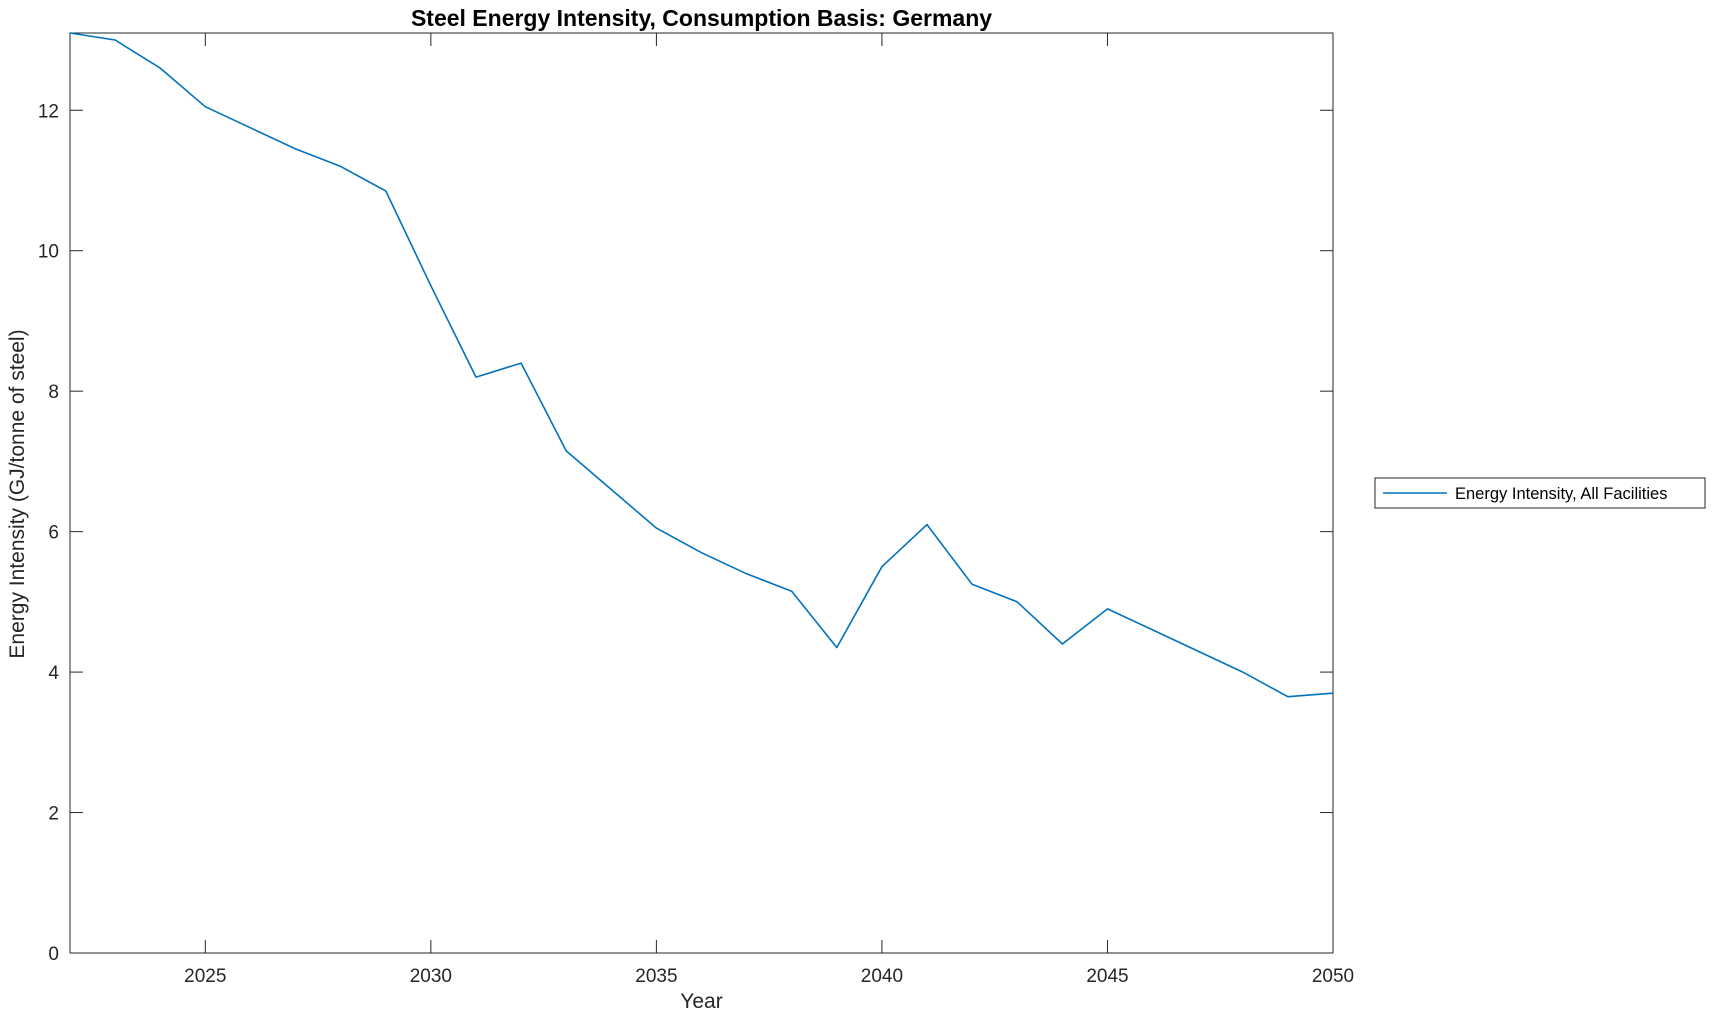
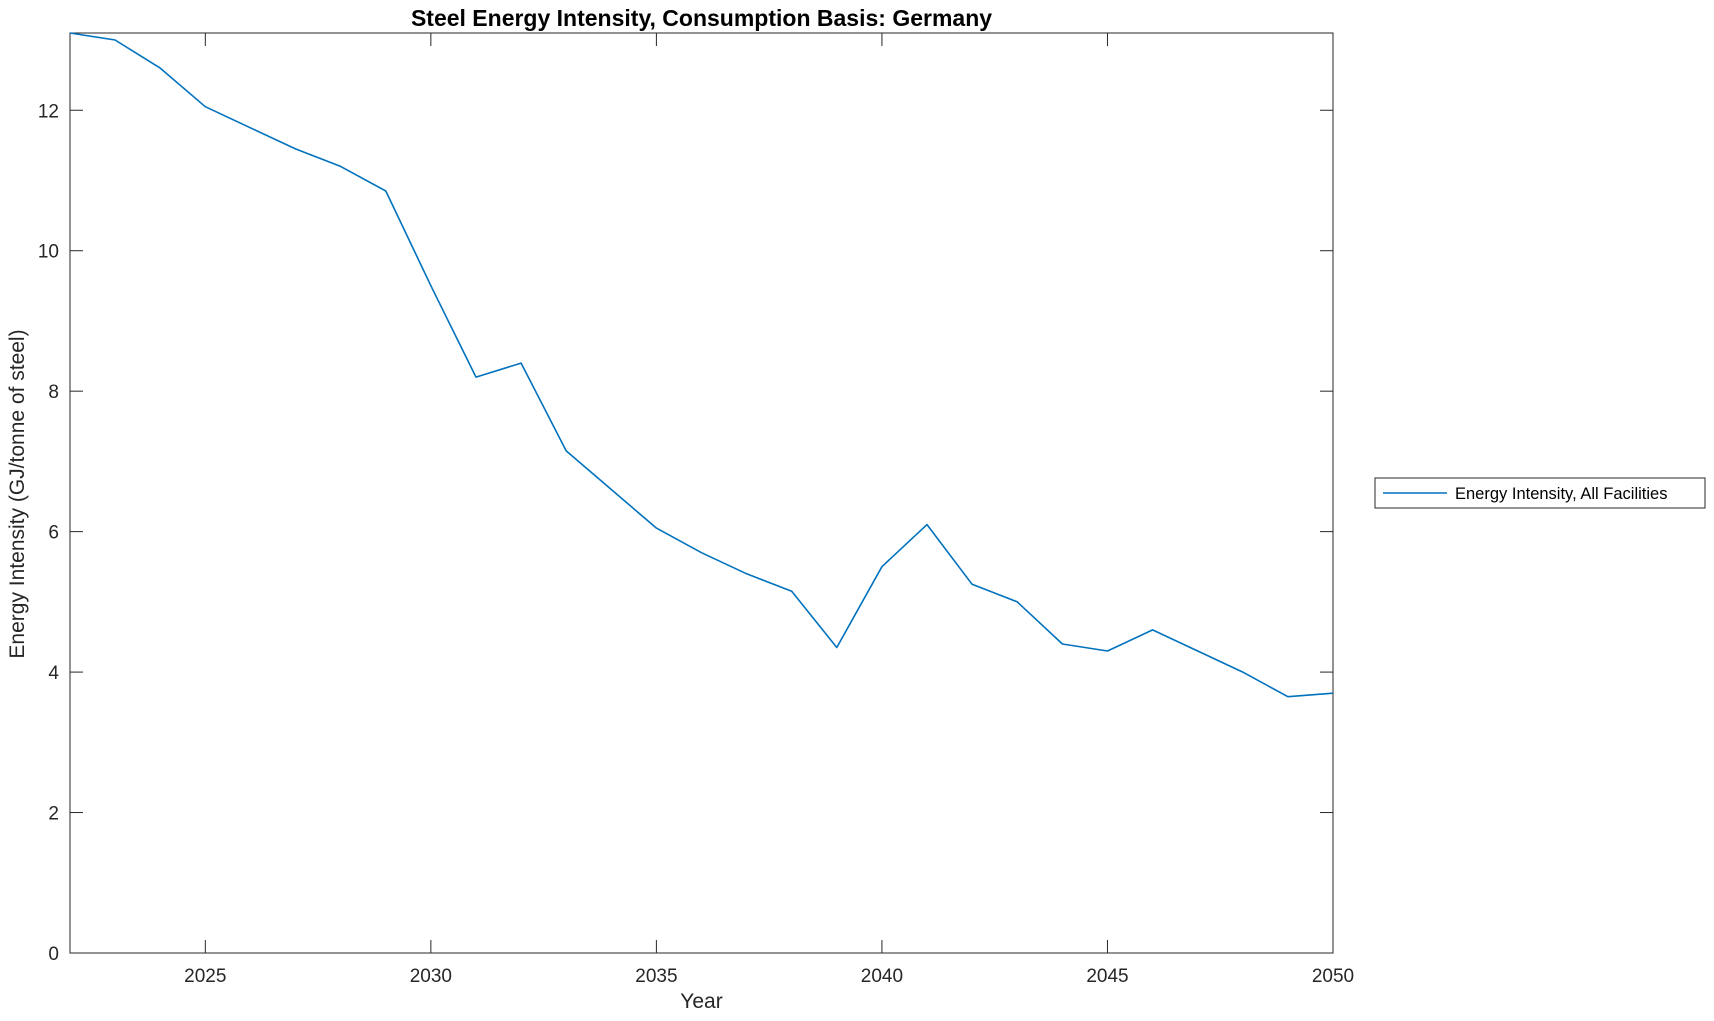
2045: 4.9 -> 4.3
